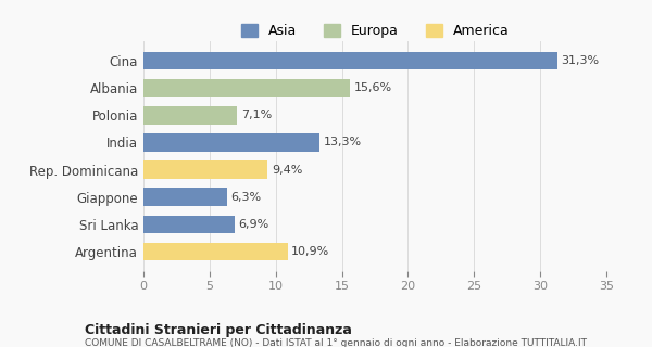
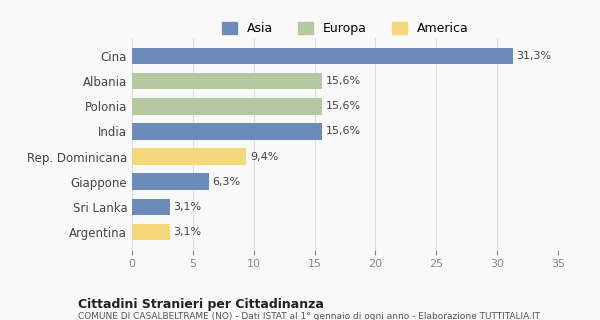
Polonia: 7,1% -> 15,6%
India: 13,3% -> 15,6%
Sri Lanka: 6,9% -> 3,1%
Argentina: 10,9% -> 3,1%
